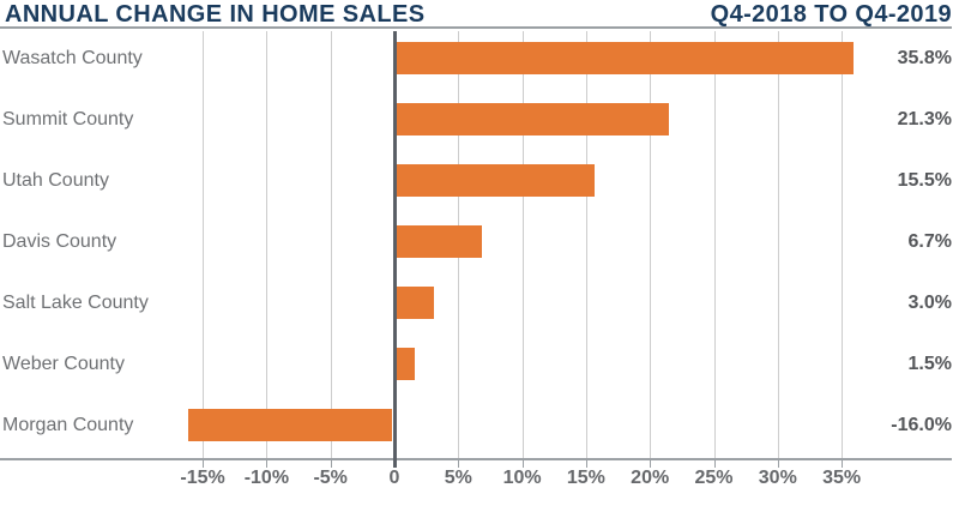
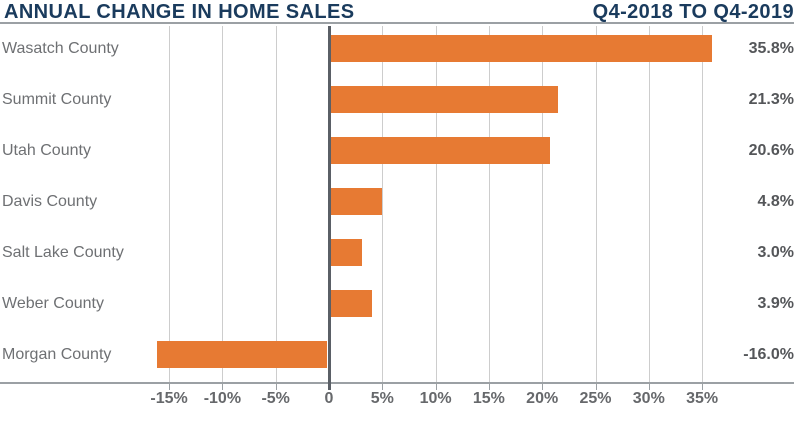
Utah County: 15.5% -> 20.6%
Davis County: 6.7% -> 4.8%
Weber County: 1.5% -> 3.9%
